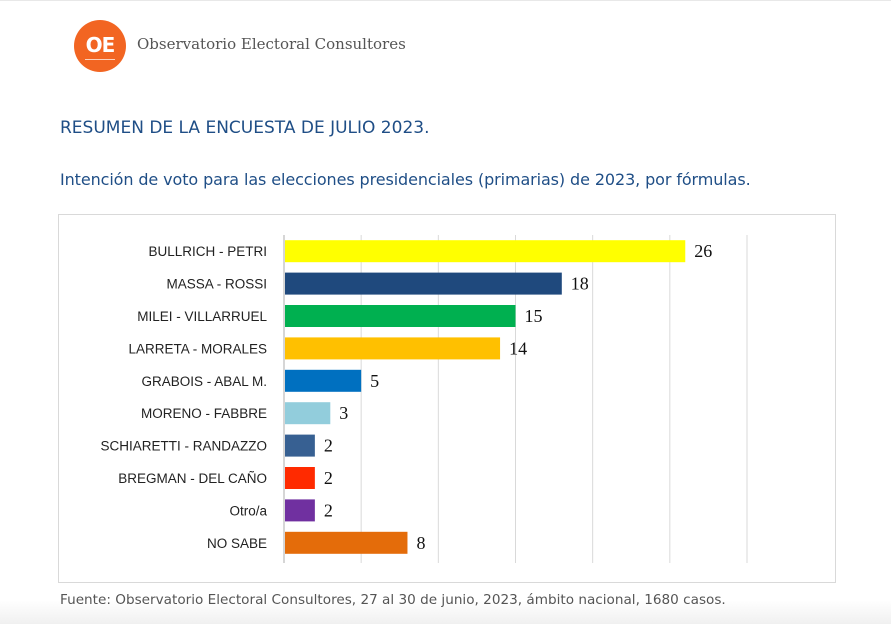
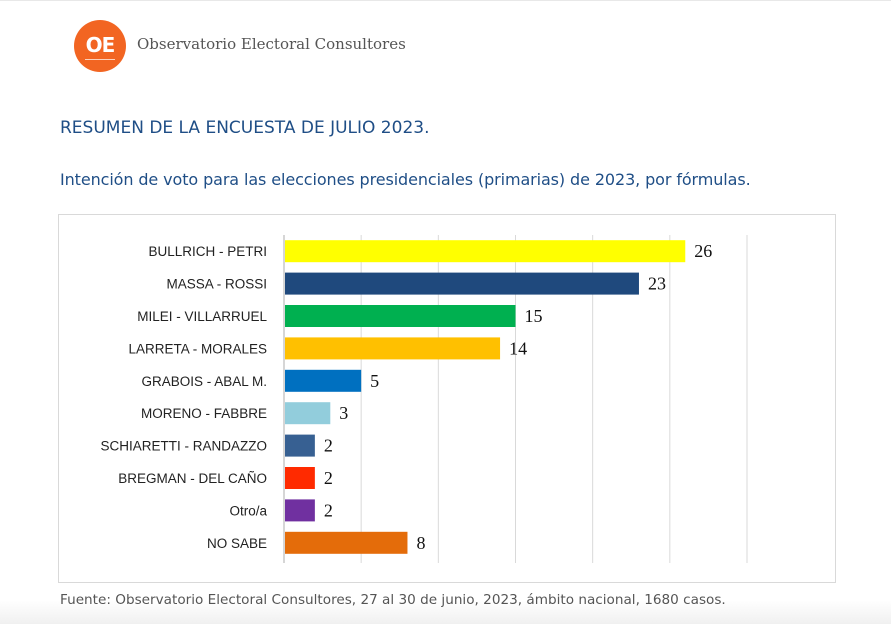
MASSA - ROSSI: 18 -> 23
